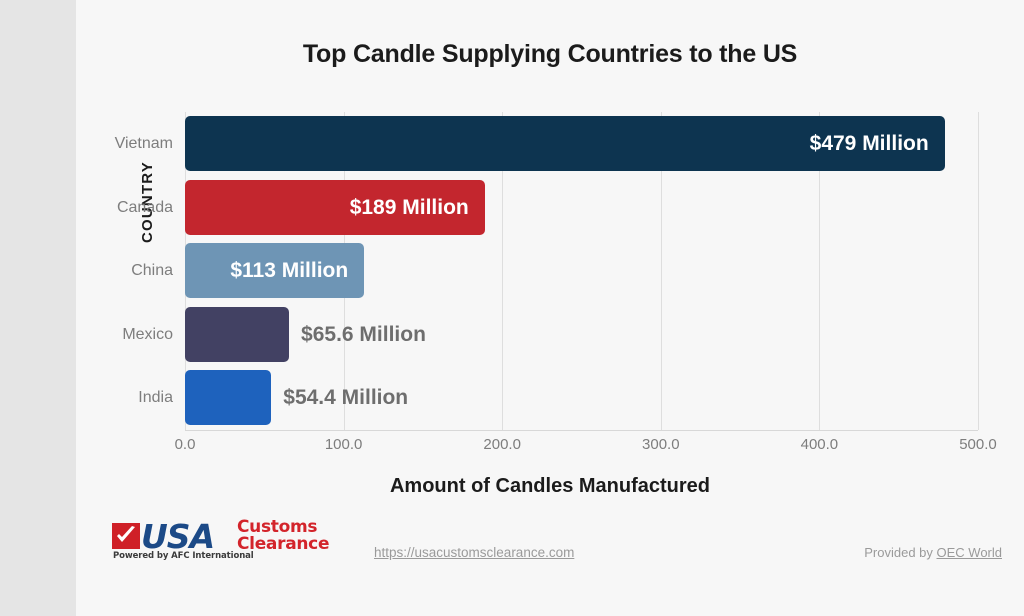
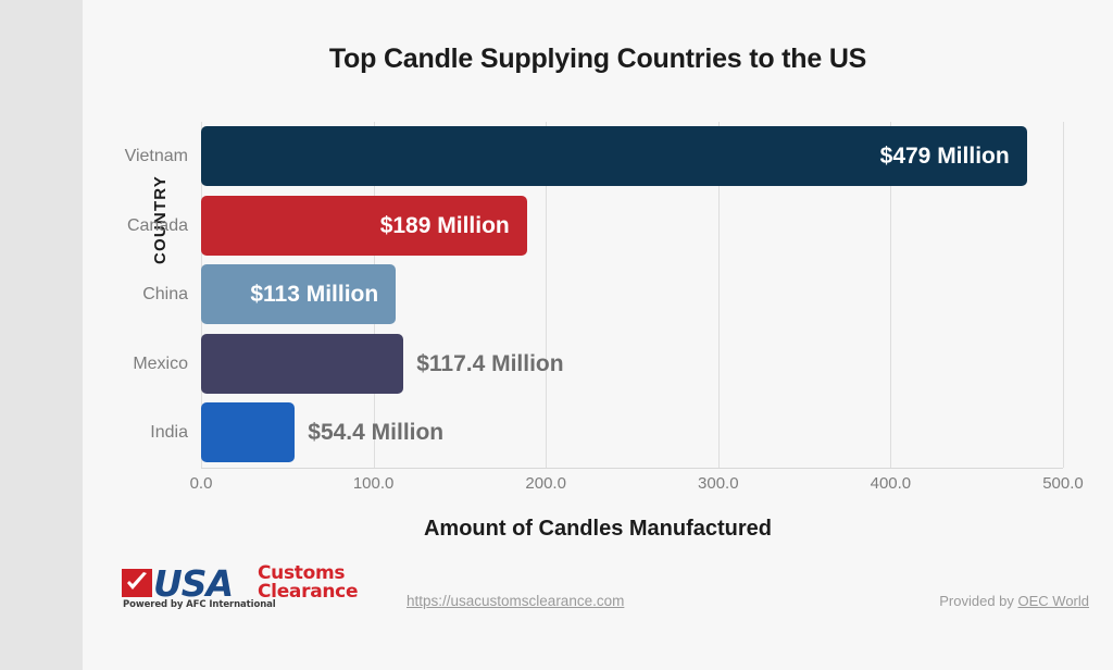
Mexico: $65.6 -> $117.4
